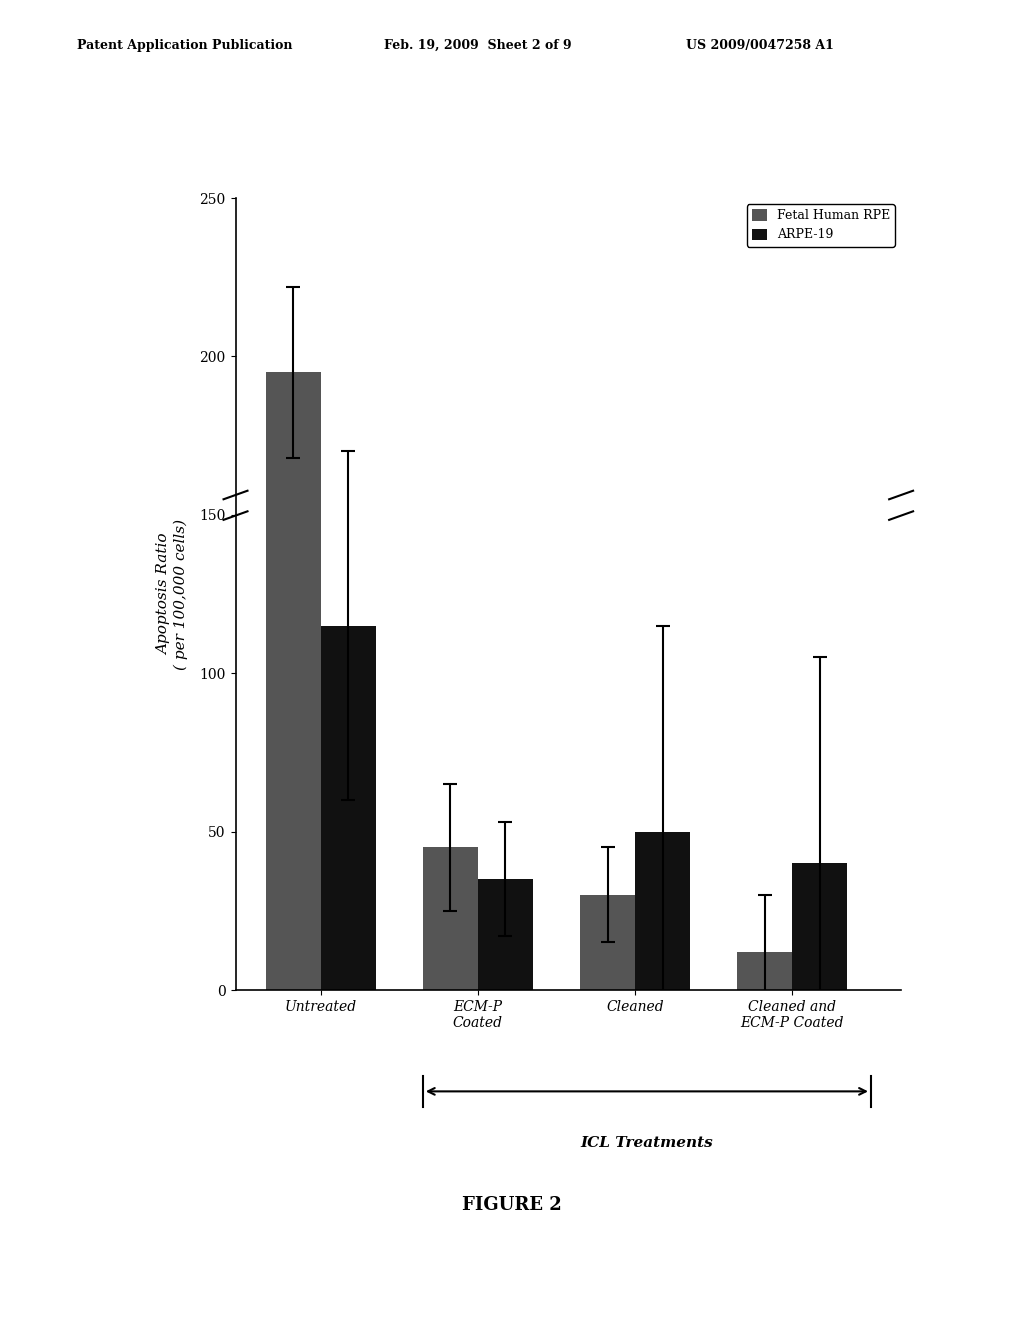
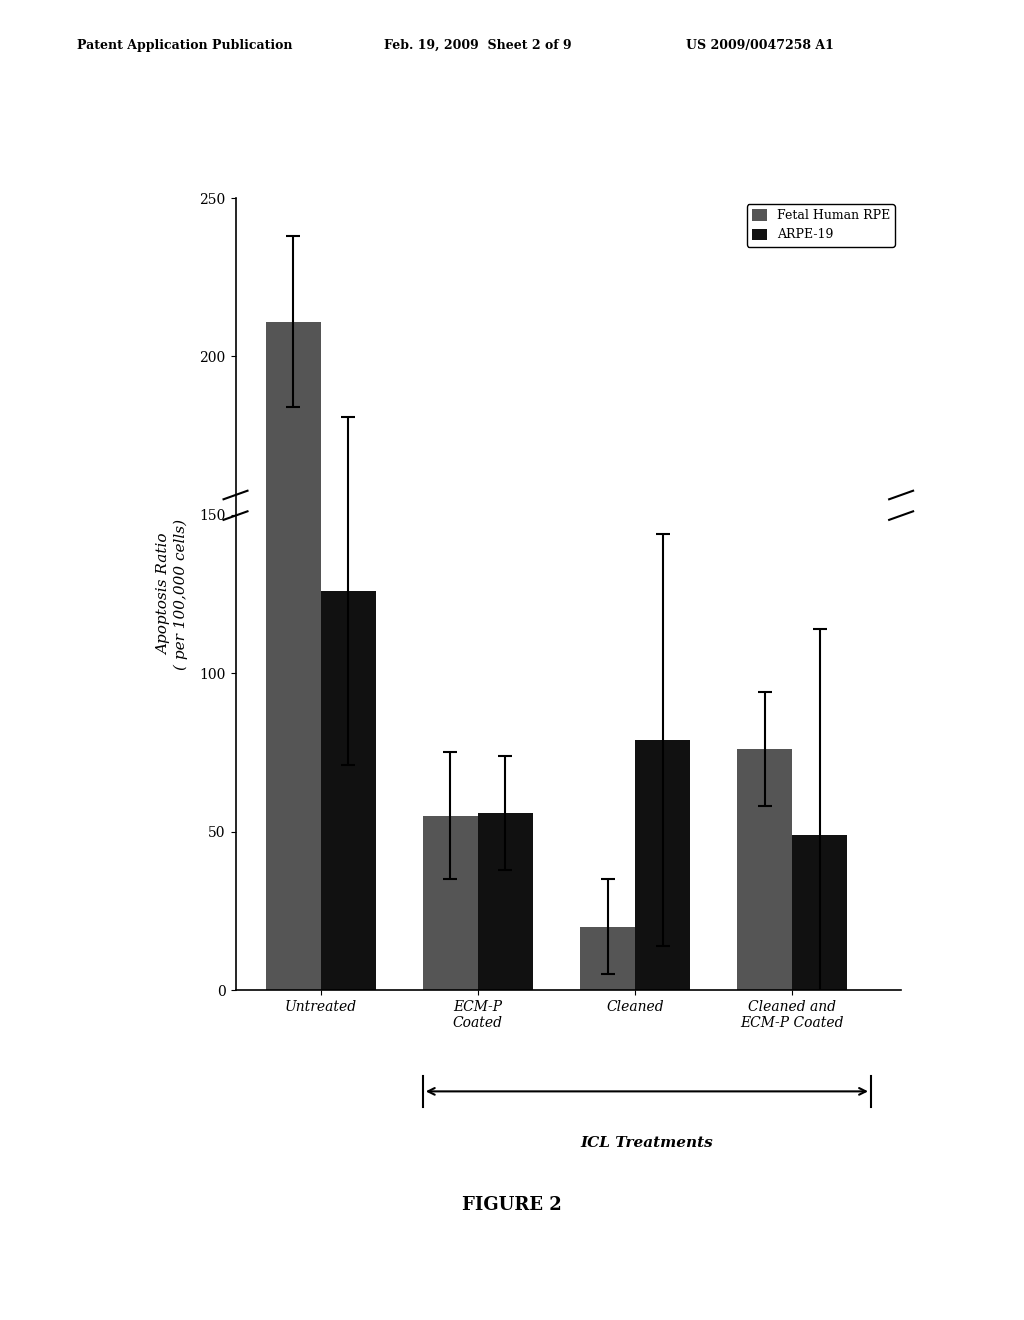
Fetal Human RPE/Untreated: 195 -> 211
ARPE-19/Untreated: 115 -> 126
Fetal Human RPE/ECM-P Coated: 45 -> 55
ARPE-19/ECM-P Coated: 35 -> 56
Fetal Human RPE/Cleaned: 30 -> 20
ARPE-19/Cleaned: 50 -> 79
Fetal Human RPE/Cleaned and ECM-P Coated: 12 -> 76
ARPE-19/Cleaned and ECM-P Coated: 40 -> 49
